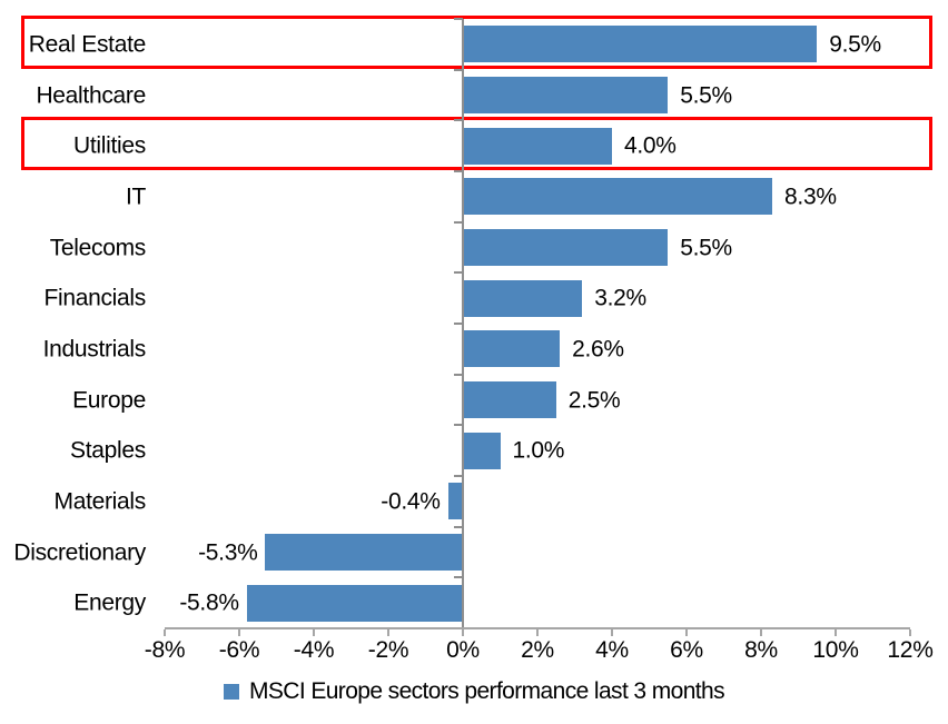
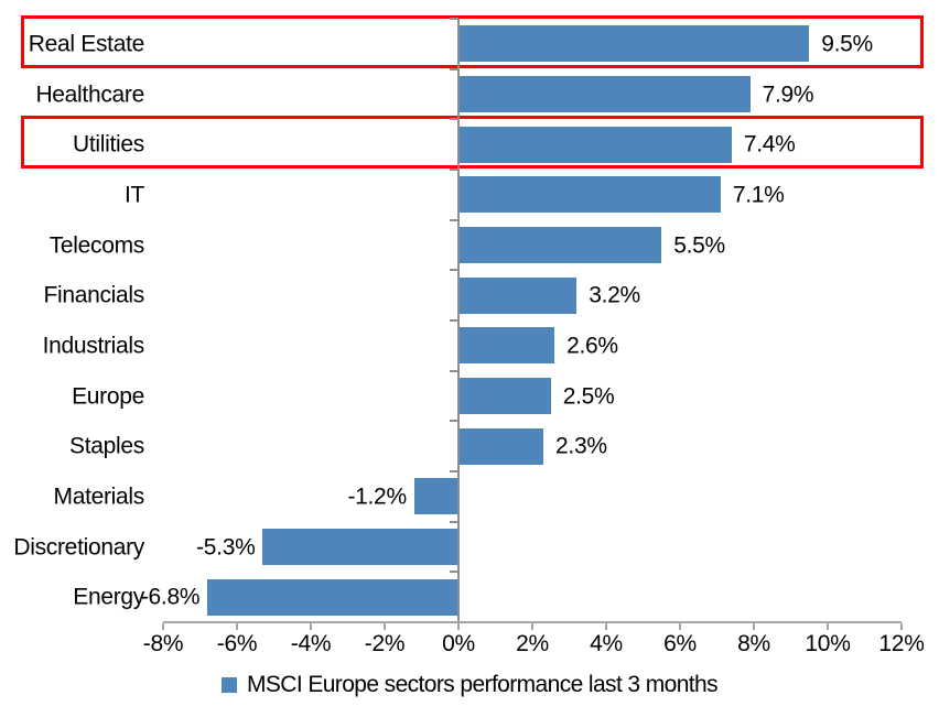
Healthcare: 5.5% -> 7.9%
Utilities: 4.0% -> 7.4%
IT: 8.3% -> 7.1%
Staples: 1.0% -> 2.3%
Materials: -0.4% -> -1.2%
Energy: -5.8% -> -6.8%
